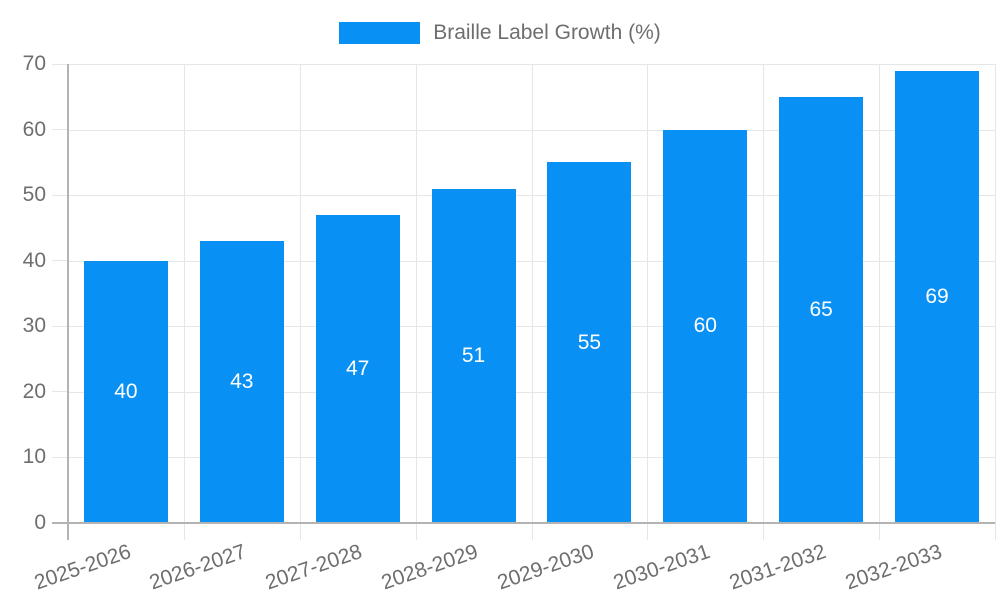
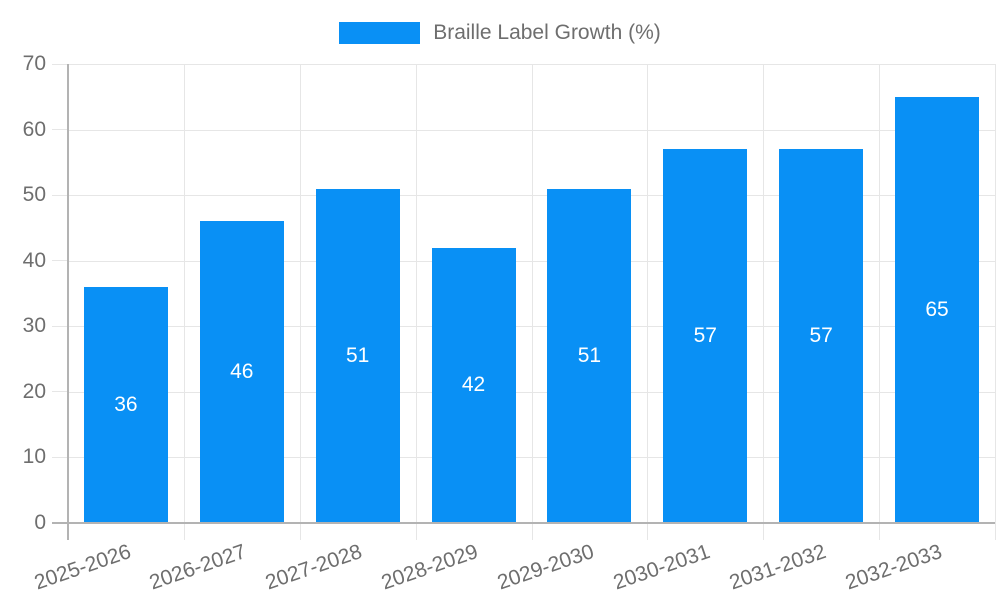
2025-2026: 40 -> 36
2026-2027: 43 -> 46
2027-2028: 47 -> 51
2028-2029: 51 -> 42
2029-2030: 55 -> 51
2030-2031: 60 -> 57
2031-2032: 65 -> 57
2032-2033: 69 -> 65
